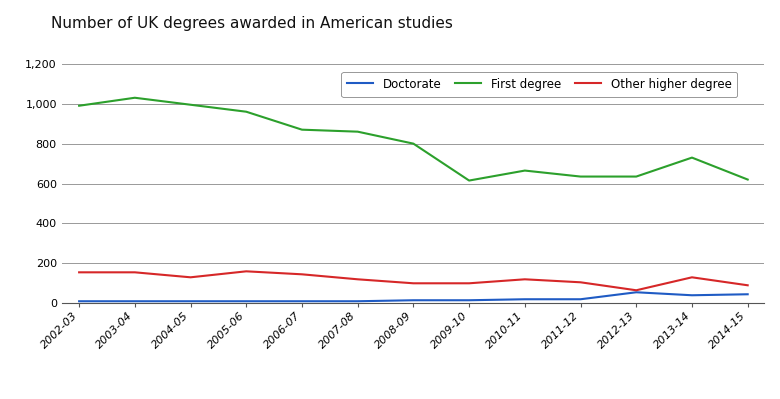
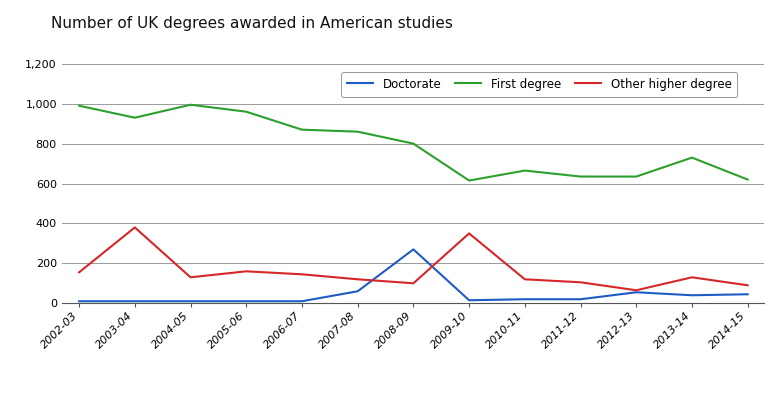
First degree/2003-04: 1,030 -> 930
Other higher degree/2003-04: 160 -> 380
Doctorate/2007-08: 10 -> 60
Doctorate/2008-09: 20 -> 270
Other higher degree/2009-10: 100 -> 350
